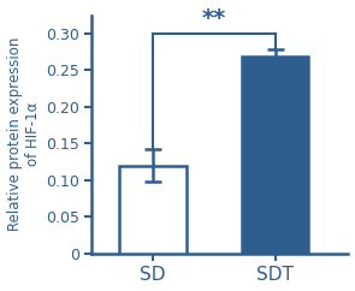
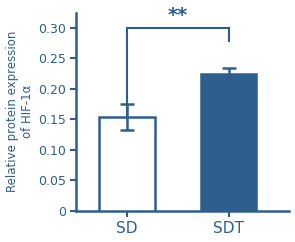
SD: 0.120 -> 0.154
SDT: 0.268 -> 0.224
